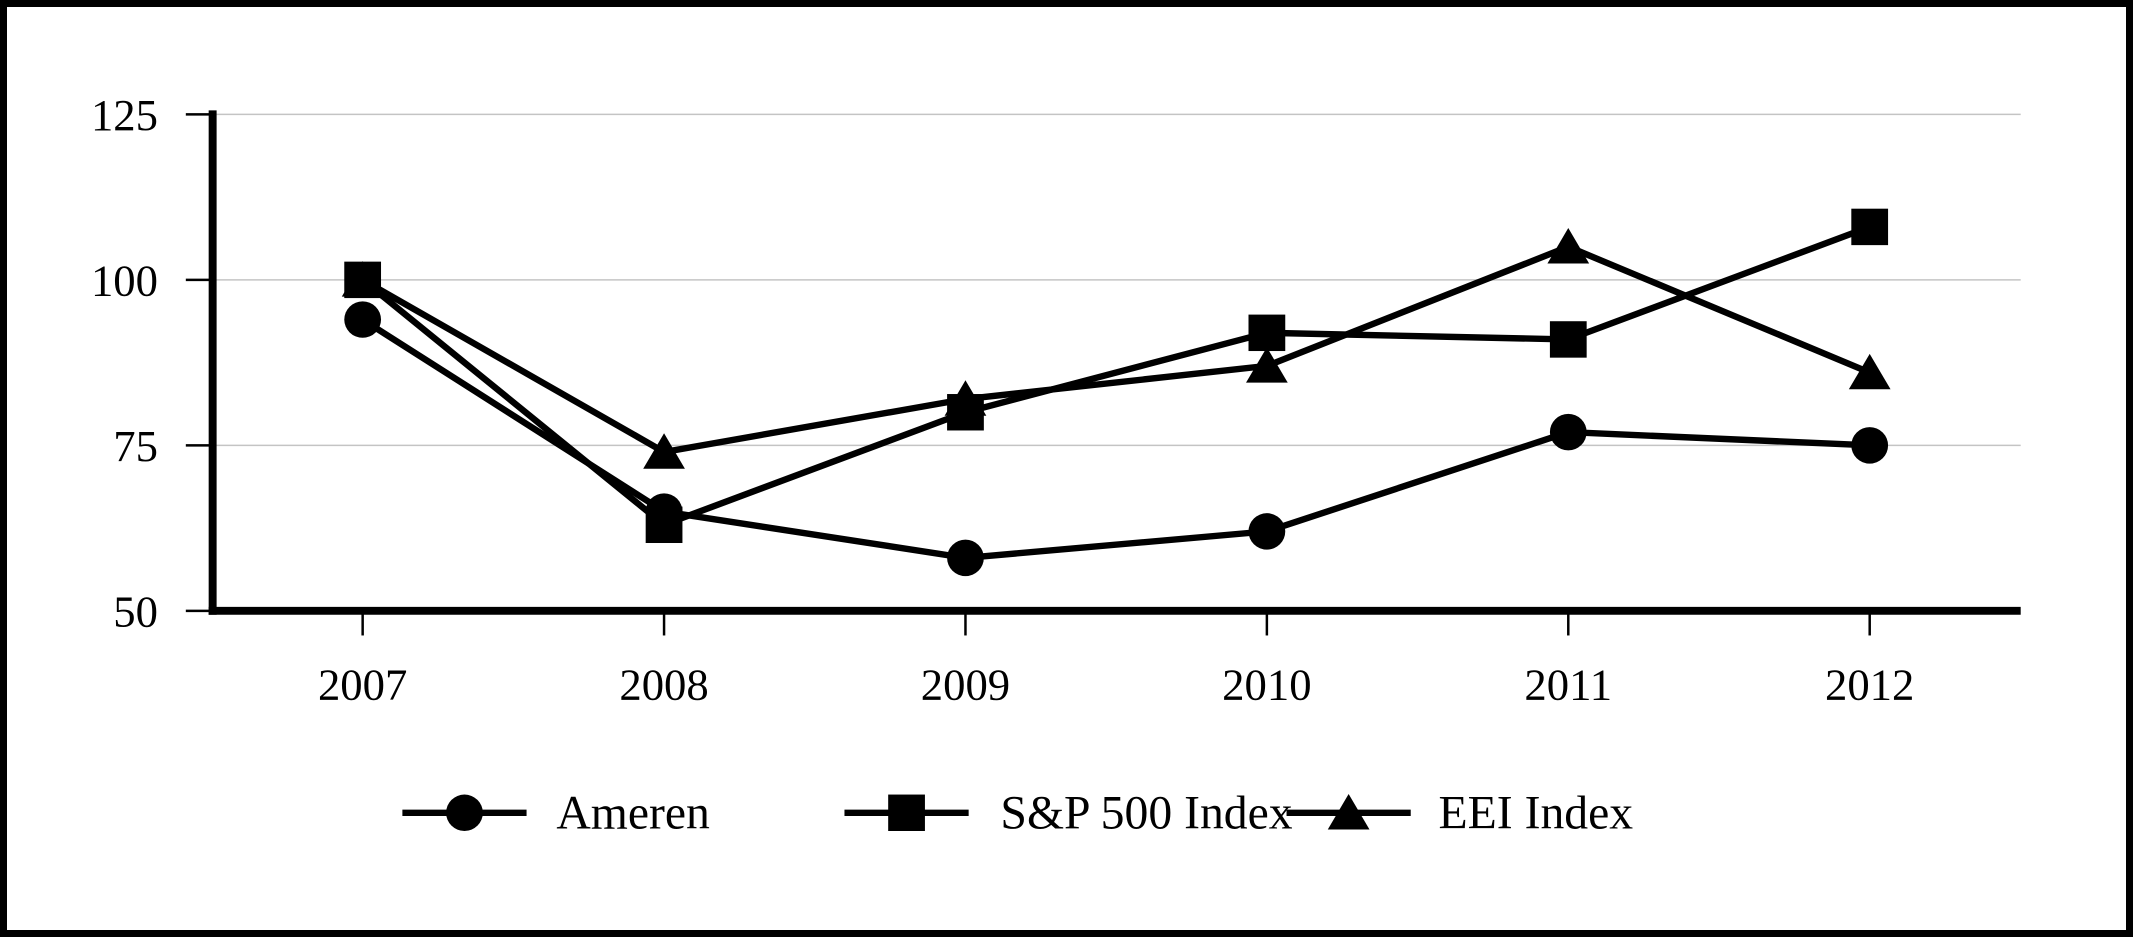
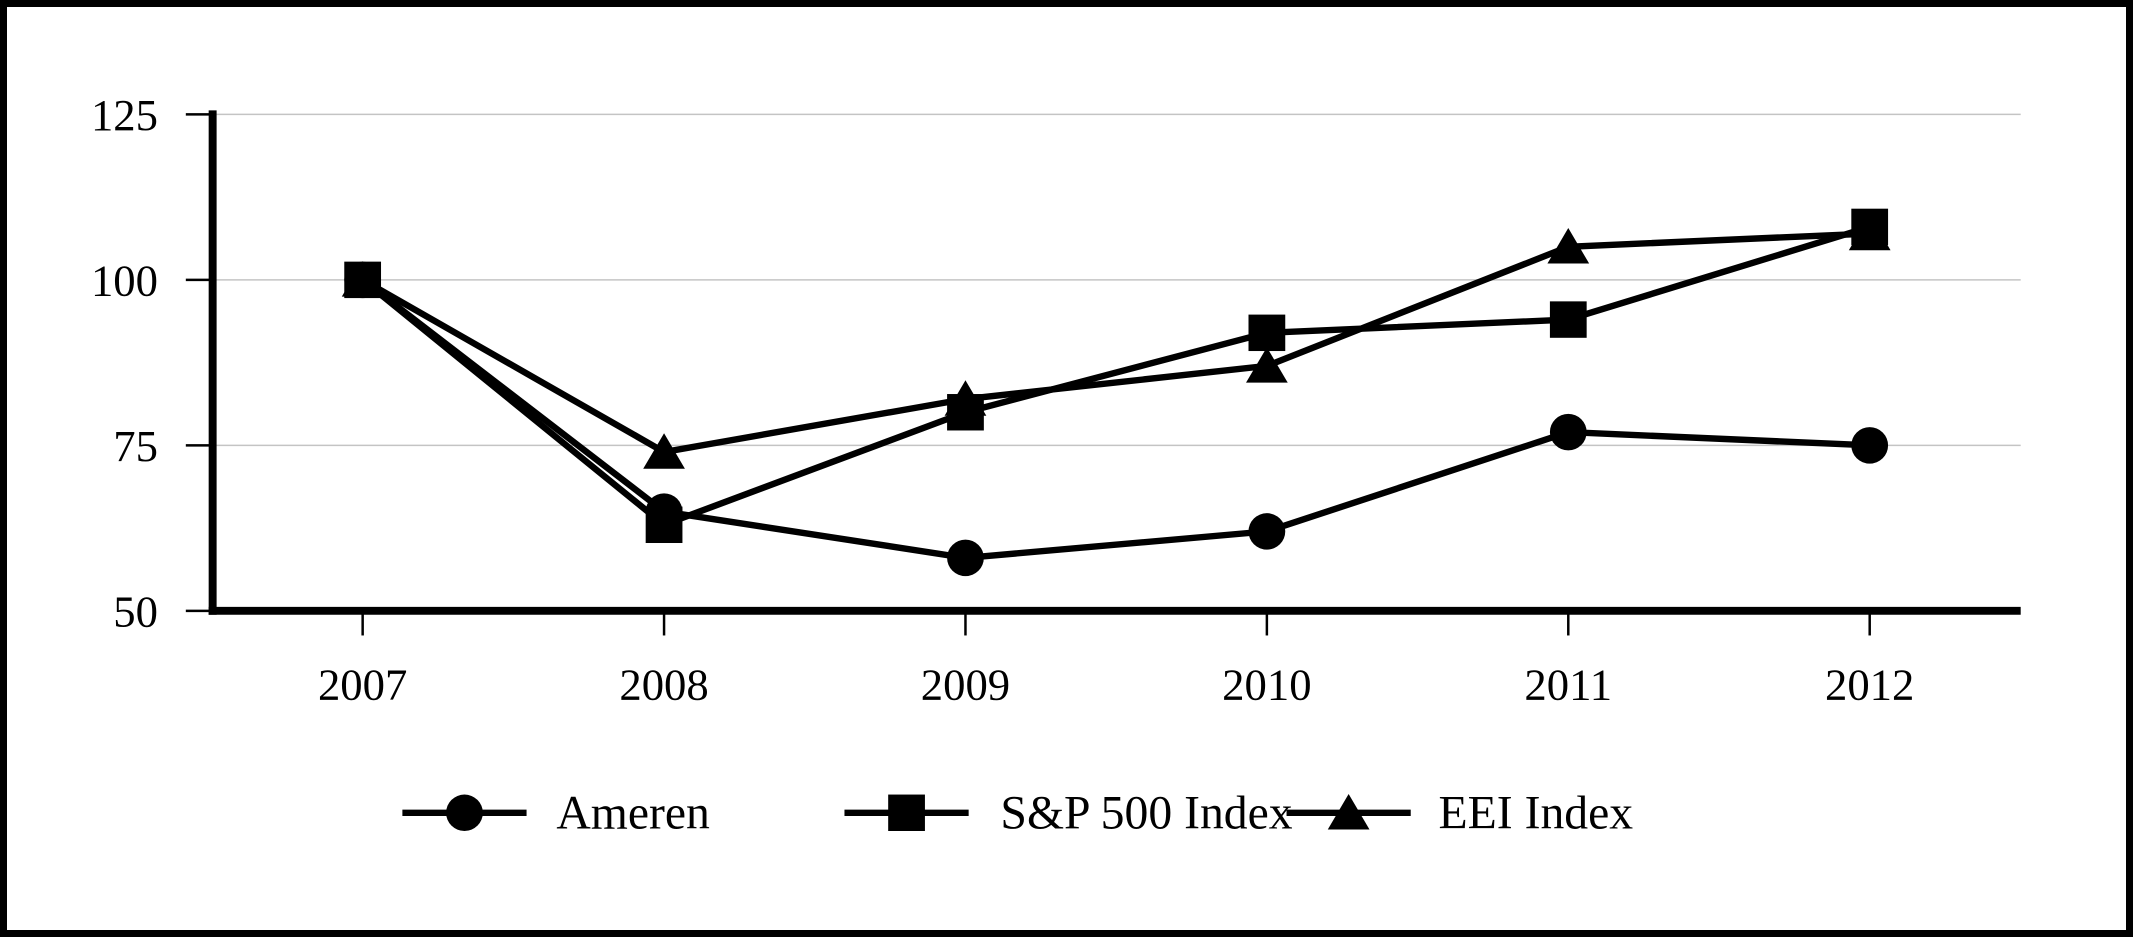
Ameren/2007: 94 -> 100
S&P 500 Index/2011: 91 -> 94
EEI Index/2012: 86 -> 107
